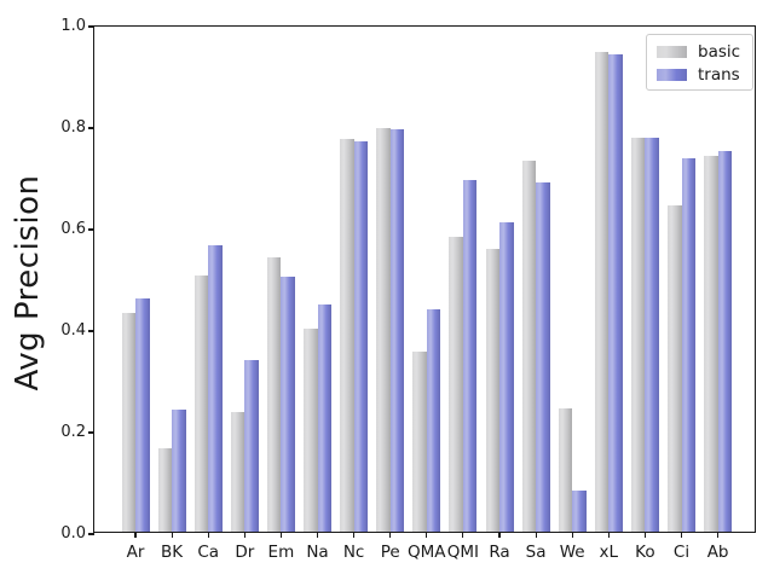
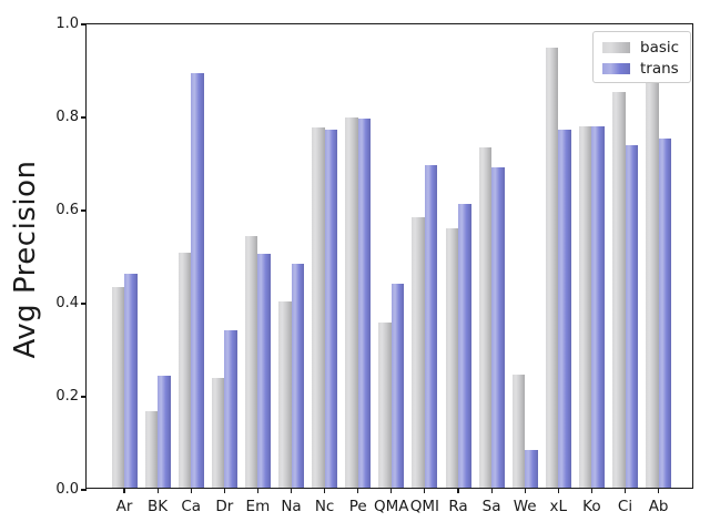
trans/Ca: 0.56 -> 0.89
trans/Na: 0.45 -> 0.48
trans/xL: 0.94 -> 0.77
basic/Ci: 0.64 -> 0.85
basic/Ab: 0.74 -> 0.95
